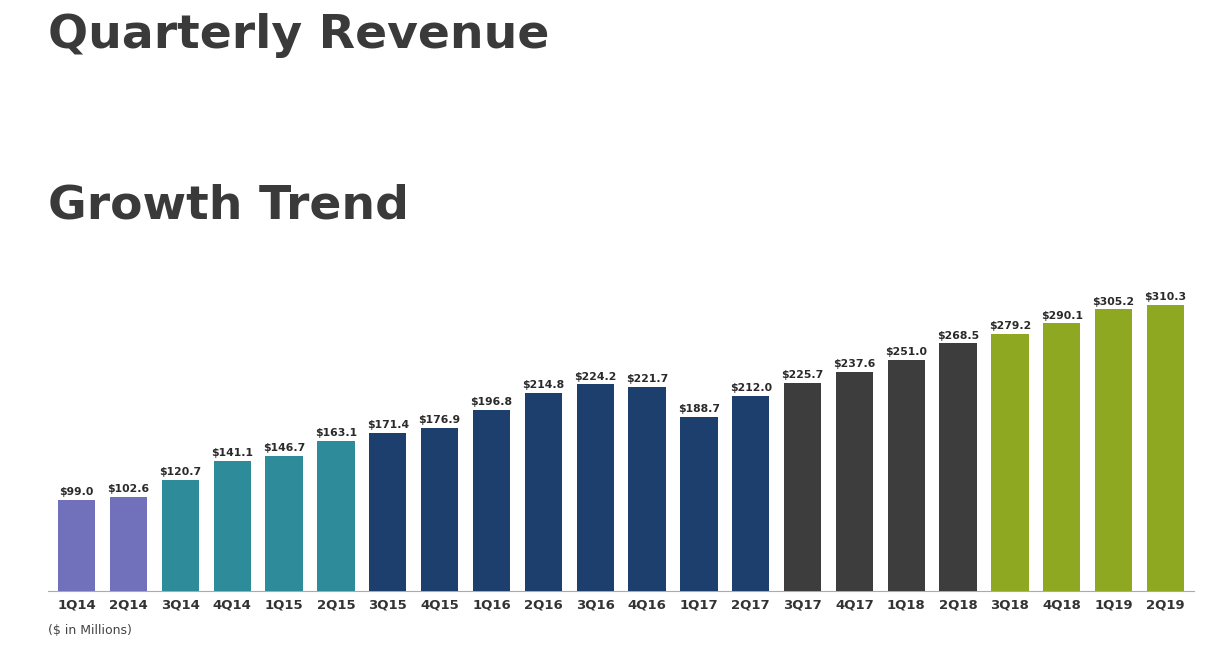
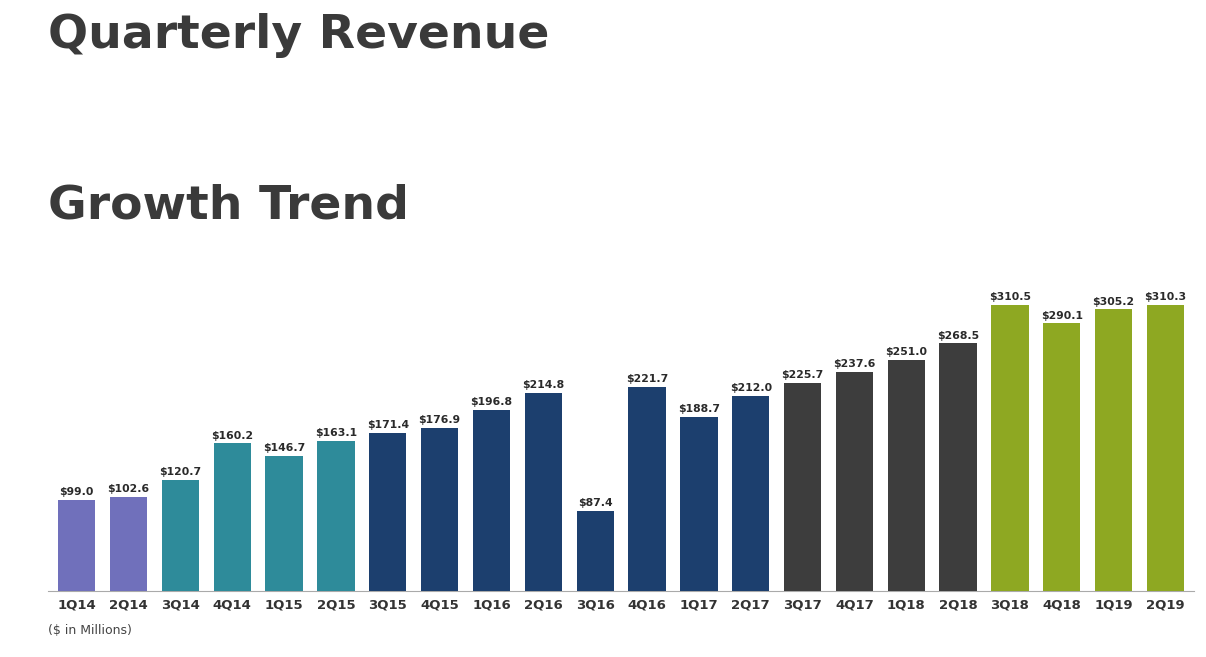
4Q14: $141.1 -> $160.2
3Q16: $224.2 -> $87.4
3Q18: $279.2 -> $310.5
